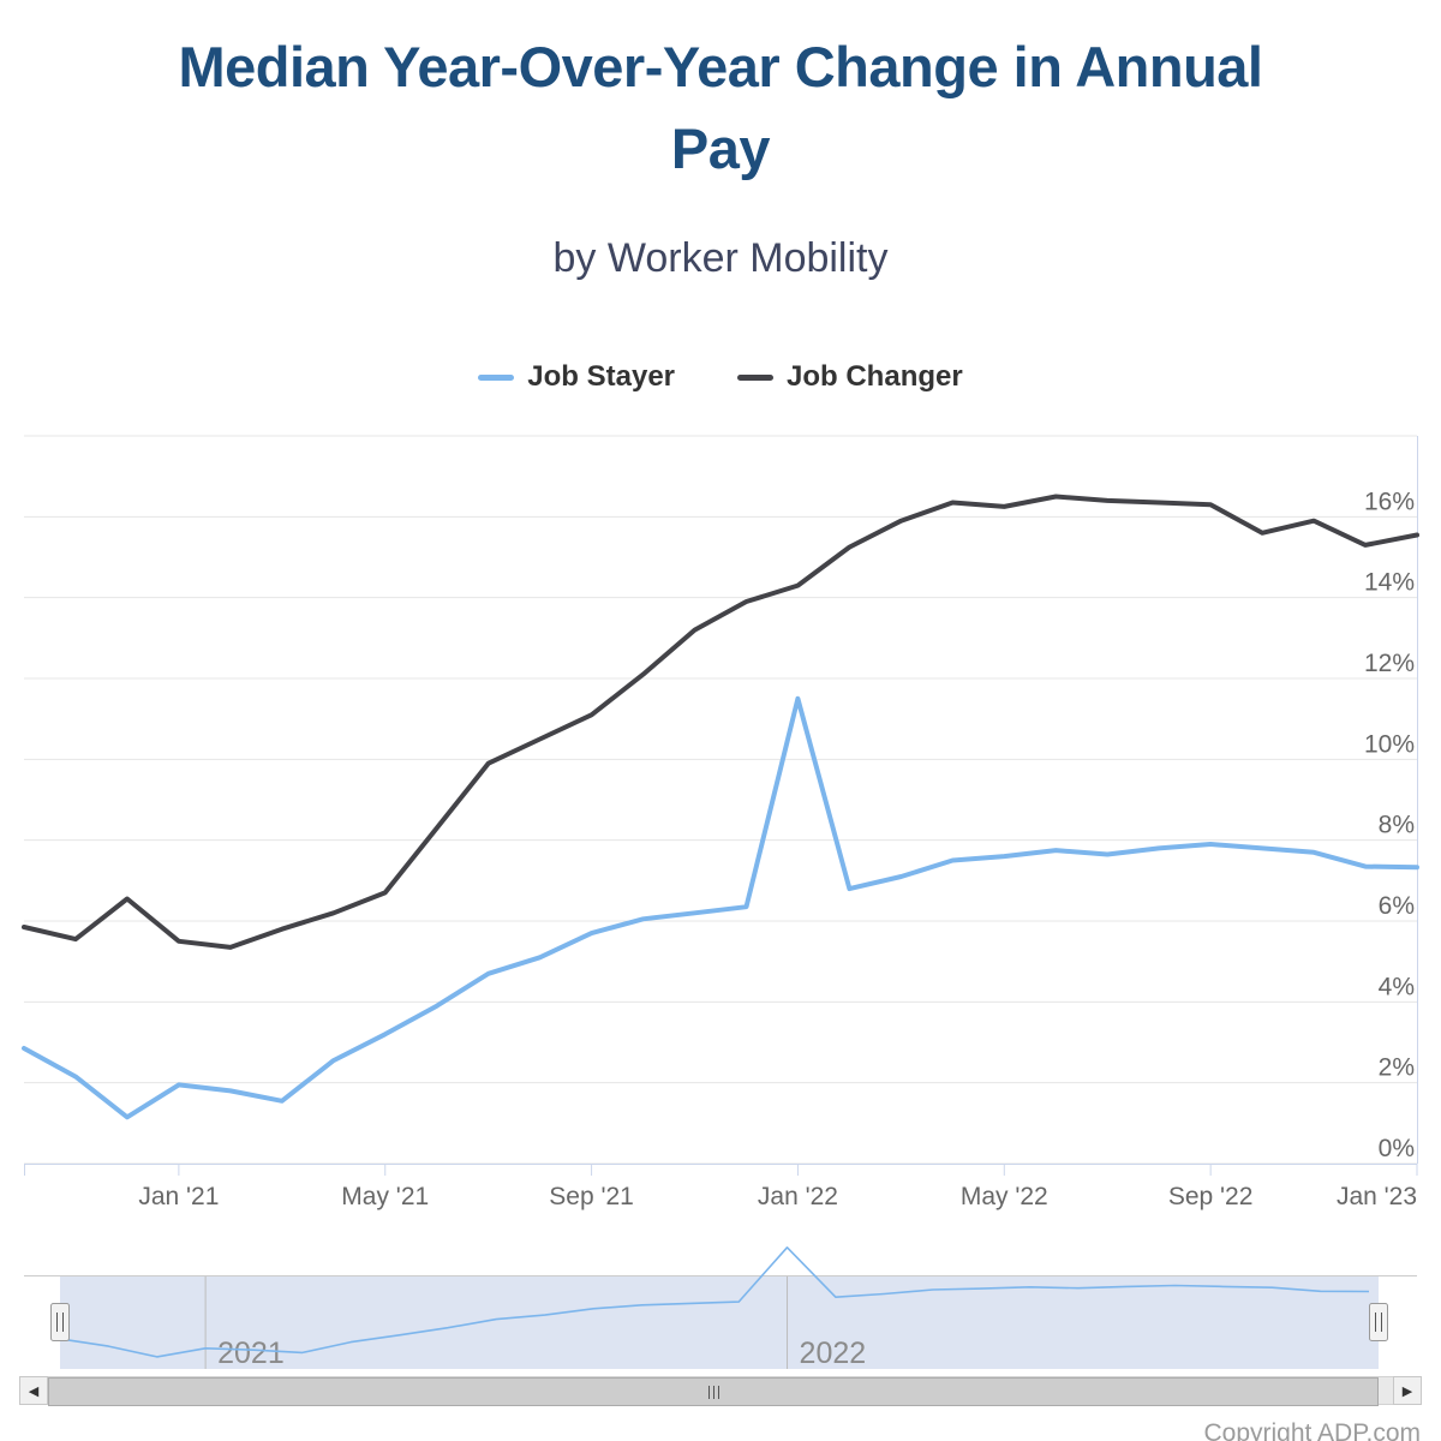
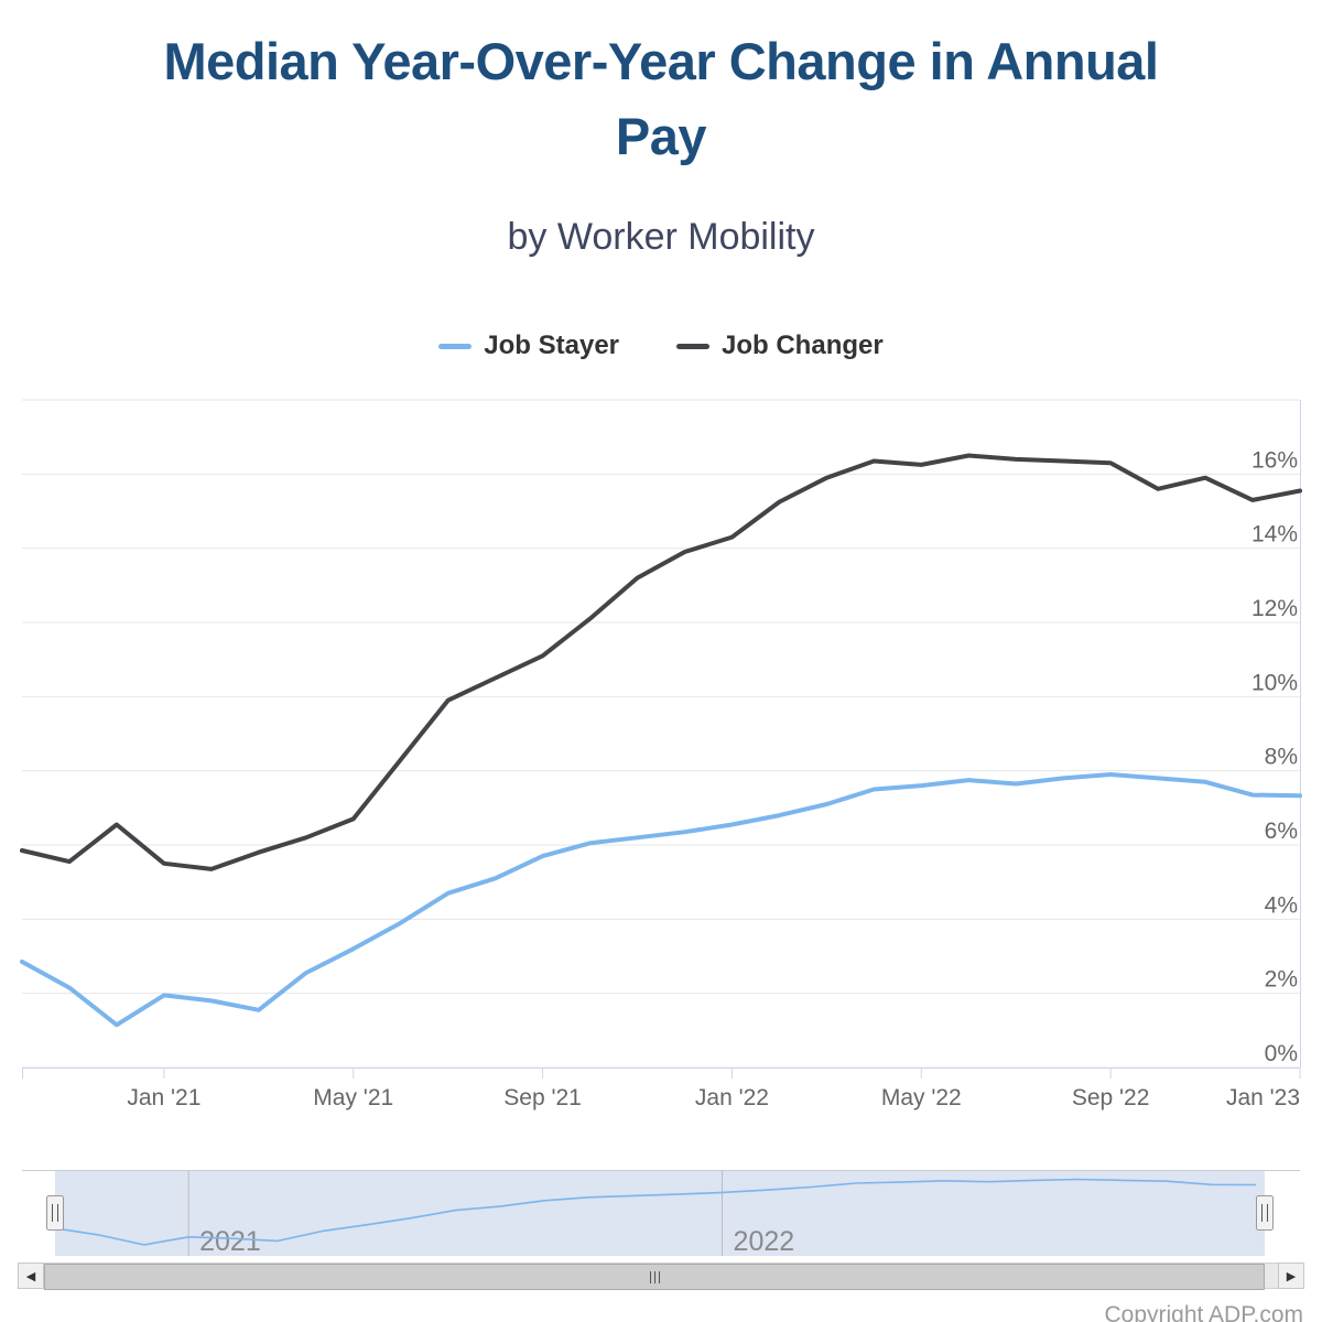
Job Stayer/Jan '22: 11.5% -> 6.5%
